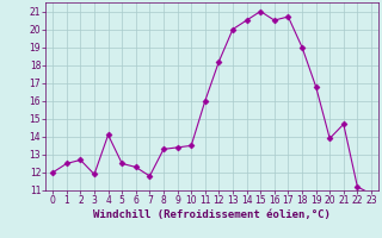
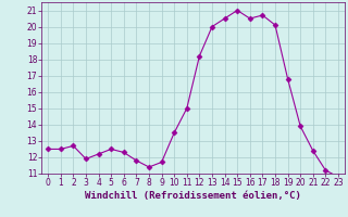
0: 12.0 -> 12.5
4: 14.1 -> 12.2
8: 13.3 -> 11.4
9: 13.4 -> 11.7
11: 16.0 -> 15.0
18: 19.0 -> 20.1
21: 14.7 -> 12.4
